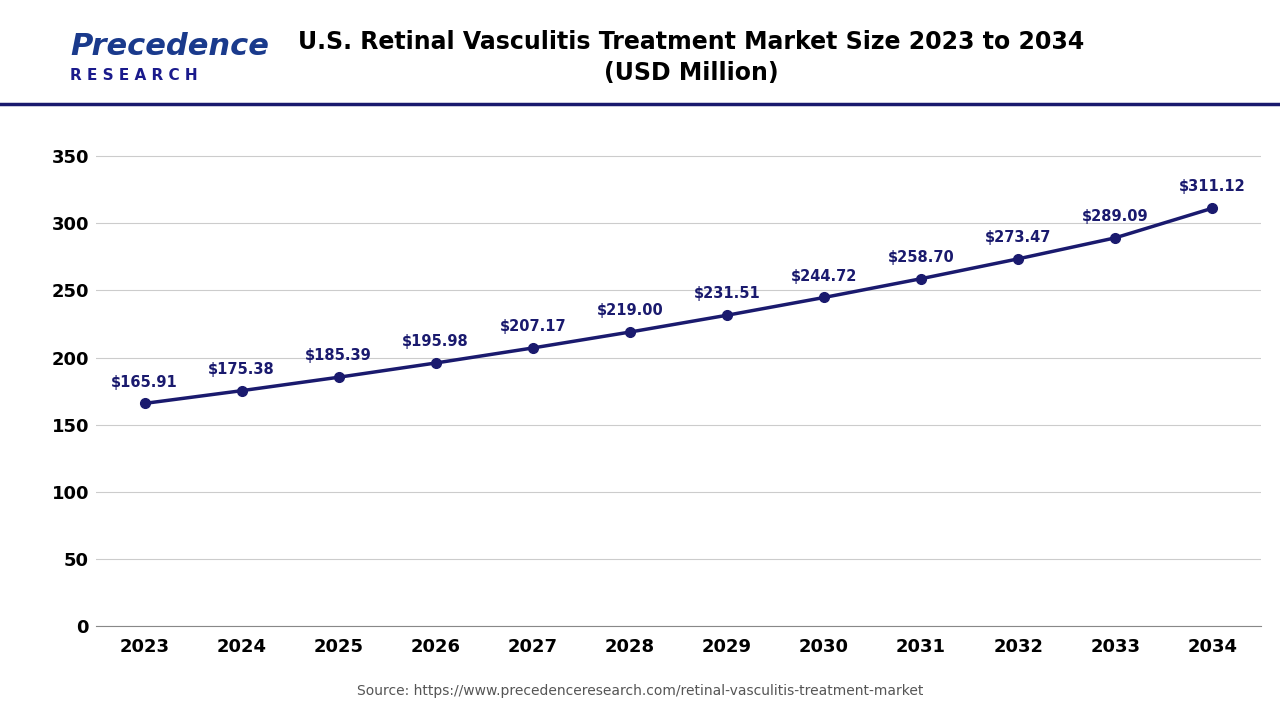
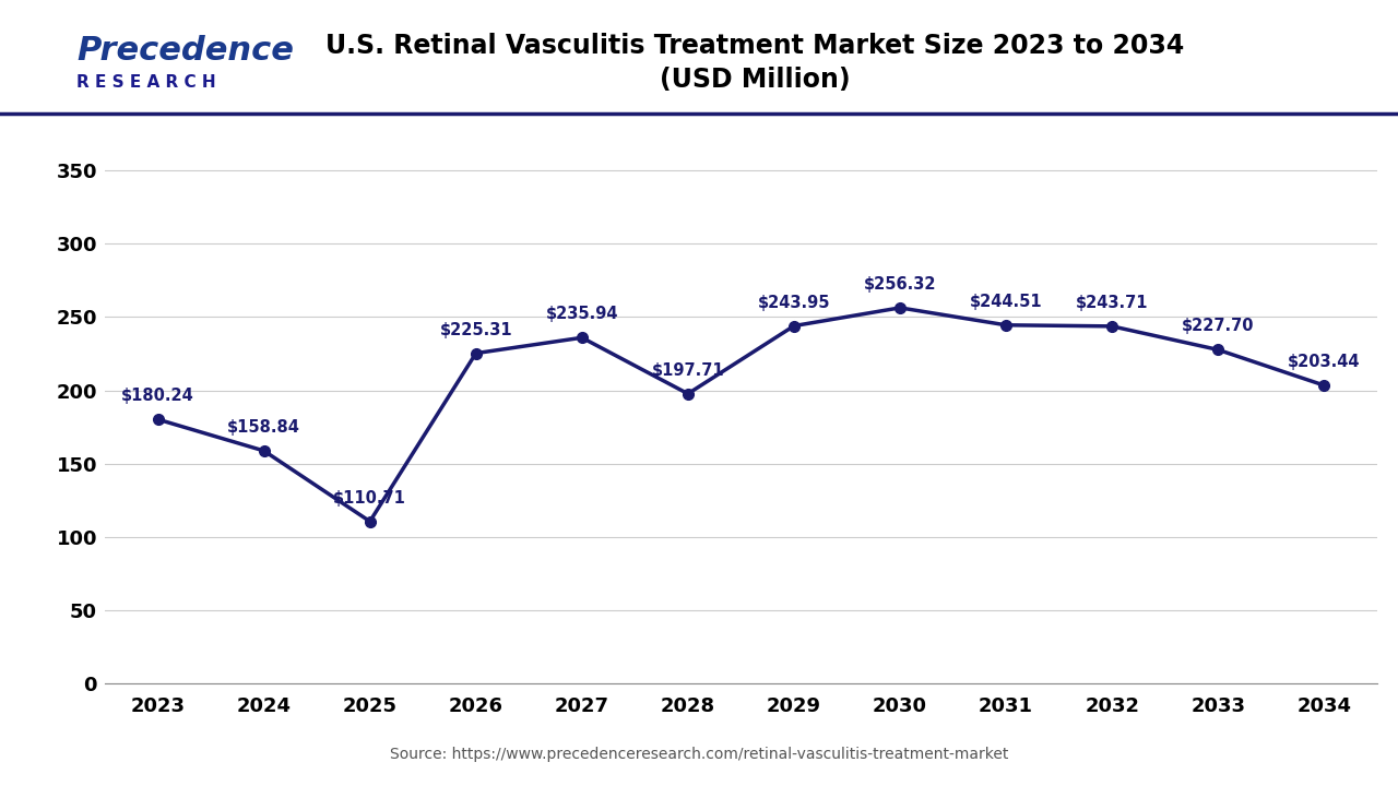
2023: $165.91 -> $180.24
2024: $175.38 -> $158.84
2025: $185.39 -> $110.71
2026: $195.98 -> $225.31
2027: $207.17 -> $235.94
2028: $219.00 -> $197.71
2029: $231.51 -> $243.95
2030: $244.72 -> $256.32
2031: $258.70 -> $244.51
2032: $273.47 -> $243.71
2033: $289.09 -> $227.70
2034: $311.12 -> $203.44
